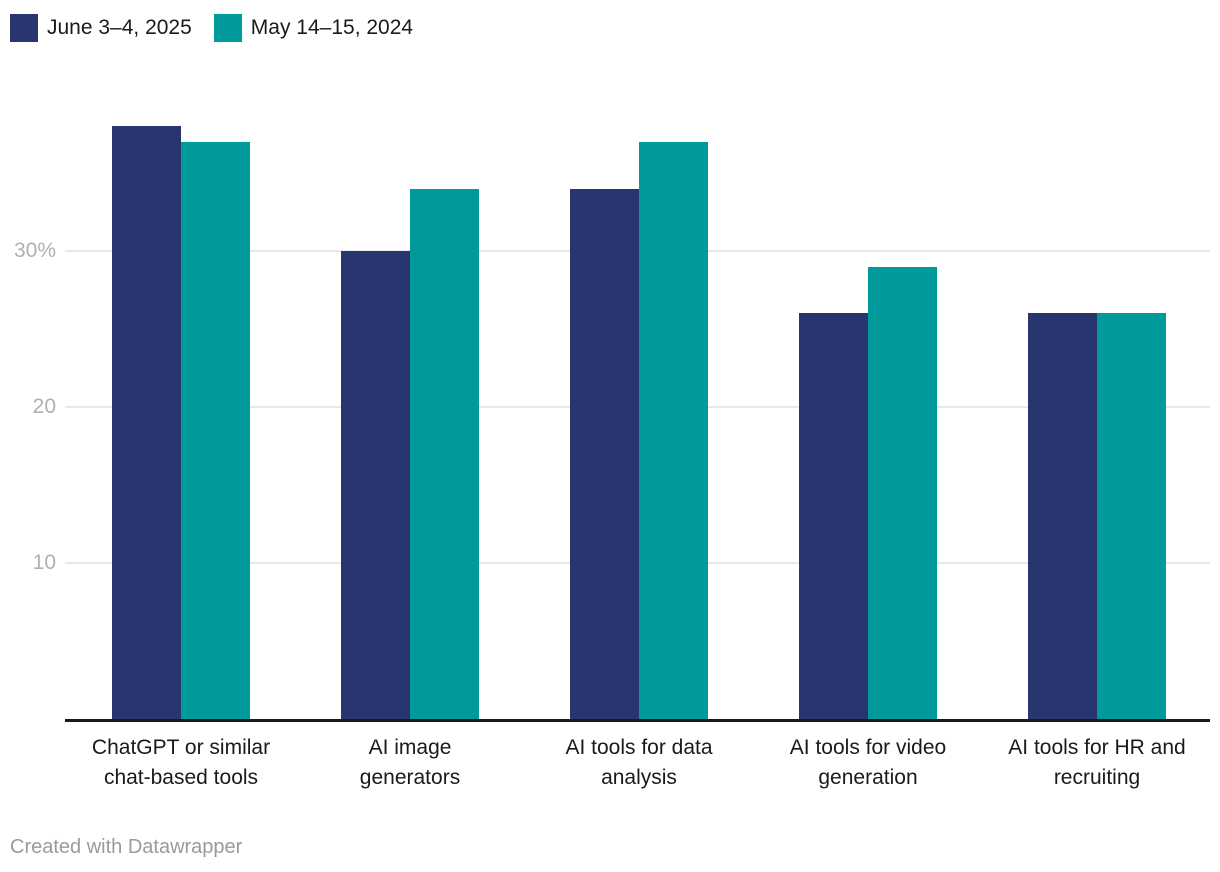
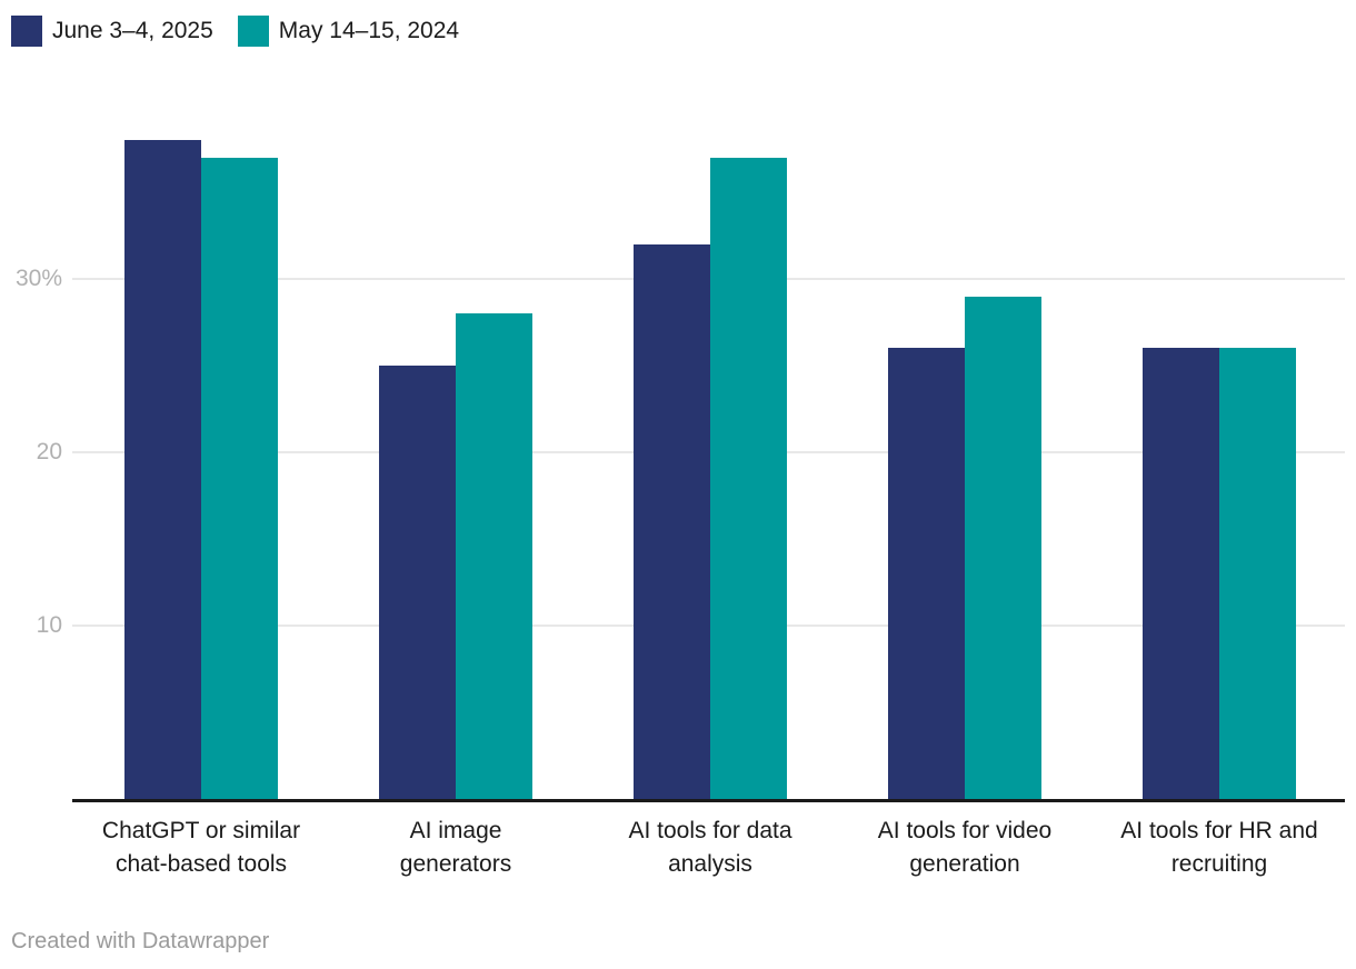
June 3–4, 2025/AI image generators: 30% -> 25%
May 14–15, 2024/AI image generators: 34% -> 28%
June 3–4, 2025/AI tools for data analysis: 34% -> 32%
